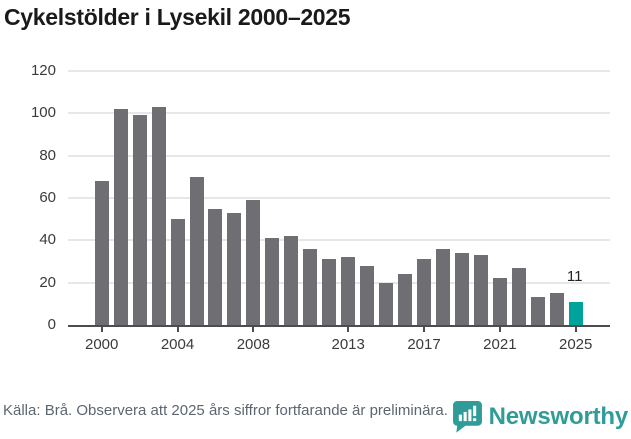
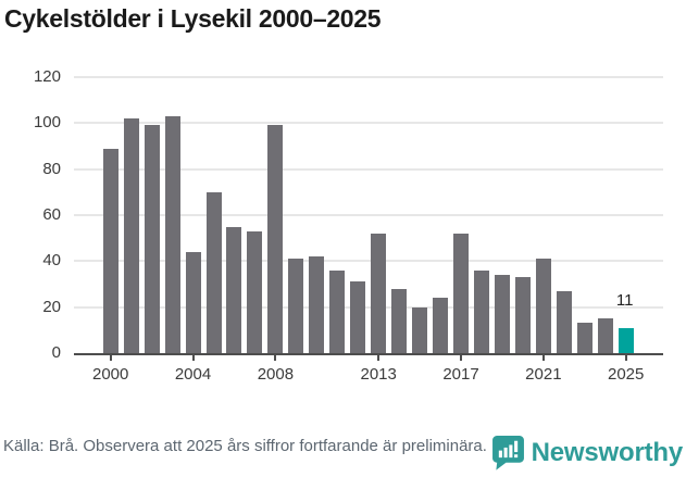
2000: 68 -> 89
2004: 50 -> 44
2008: 59 -> 99
2013: 32 -> 52
2017: 31 -> 52
2021: 22 -> 41
